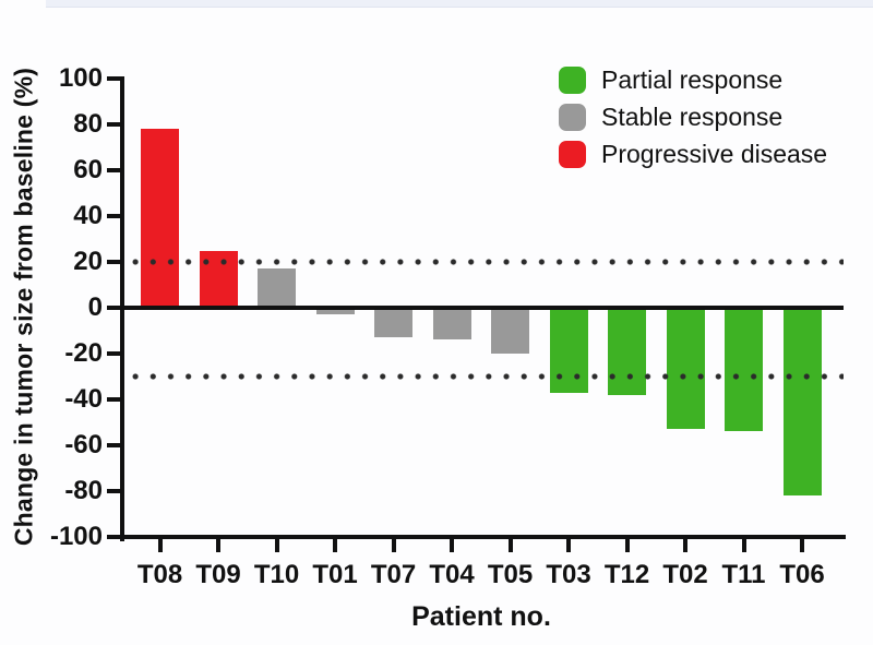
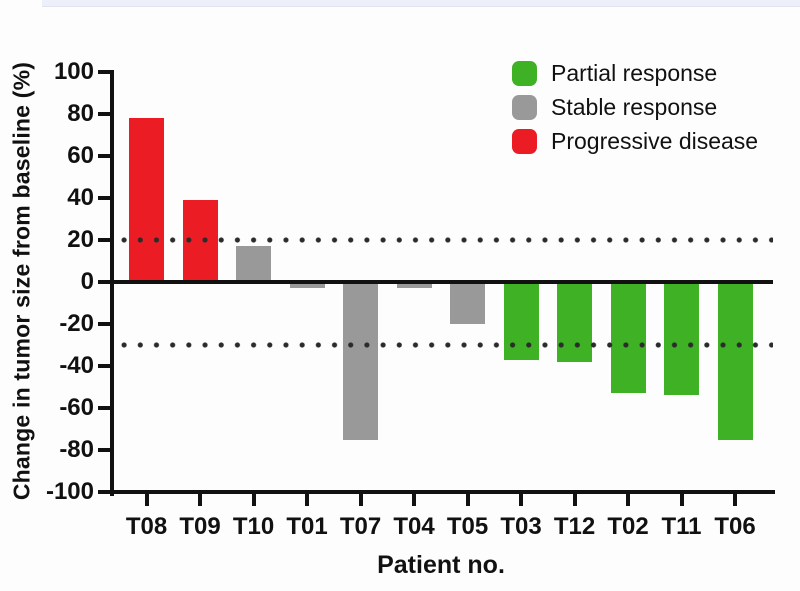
T09: 25 -> 39
T07: -13 -> -75
T04: -14 -> -3
T06: -82 -> -75
